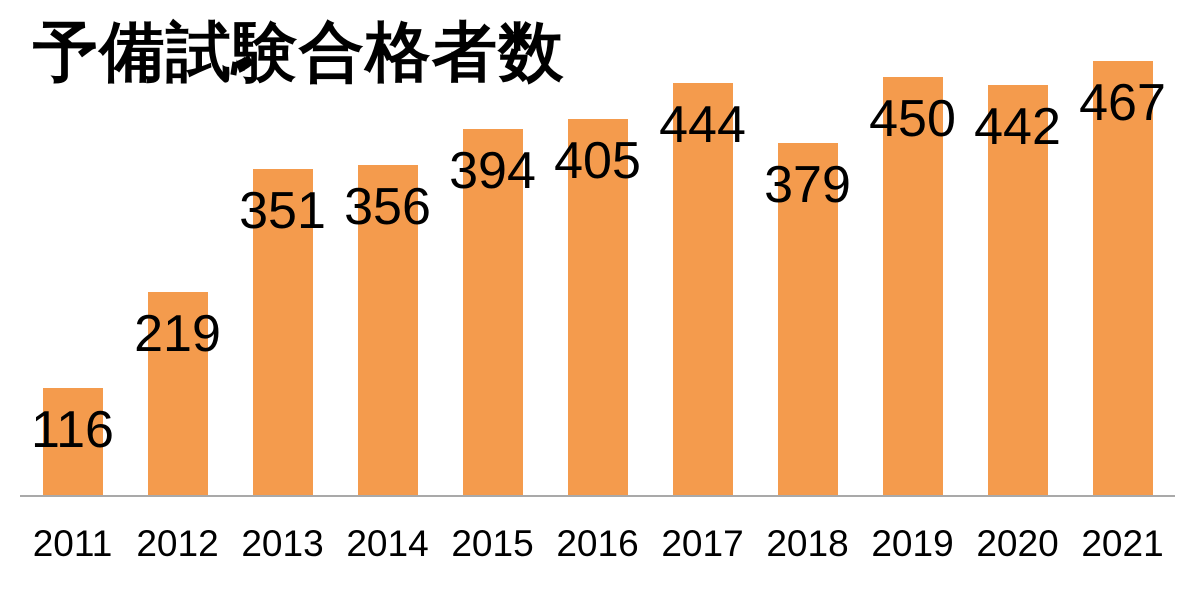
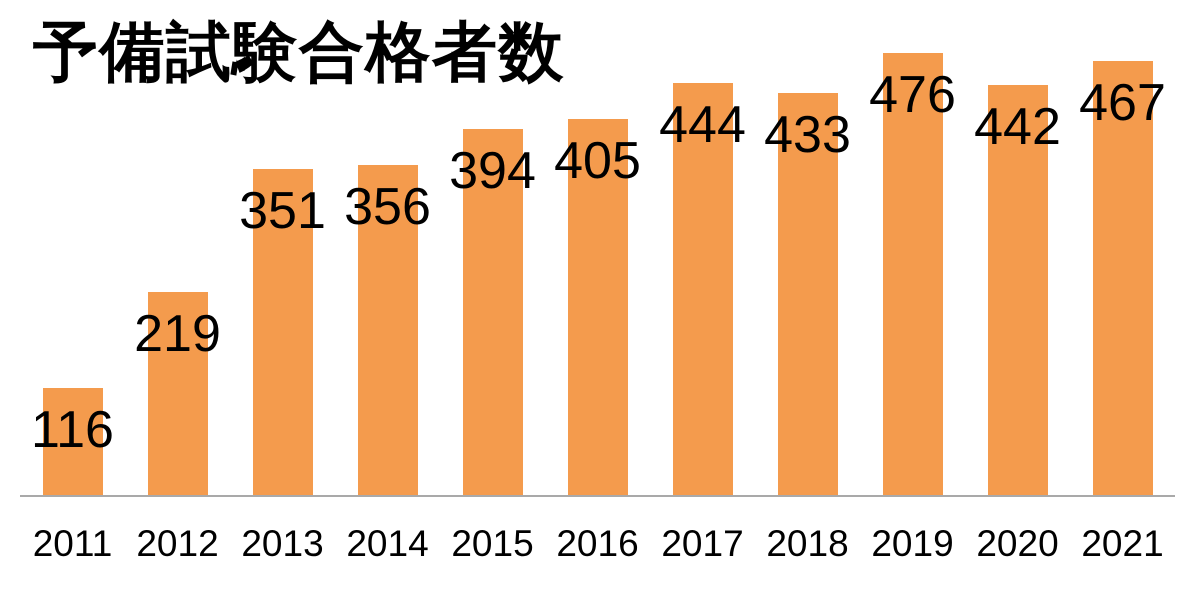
2018: 379 -> 433
2019: 450 -> 476
